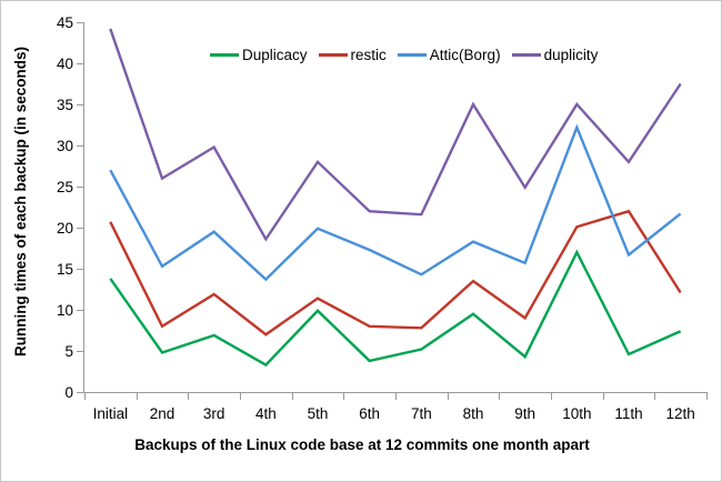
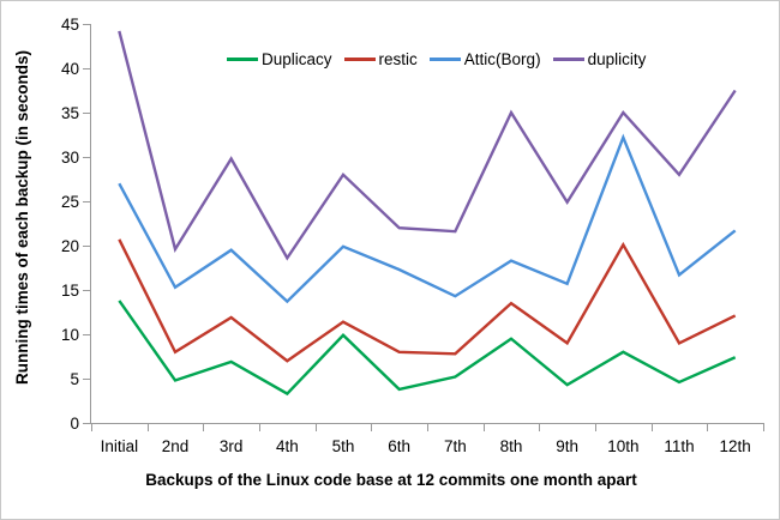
duplicity/2nd: 26 -> 20
Duplicacy/10th: 17 -> 8
restic/11th: 22 -> 9
